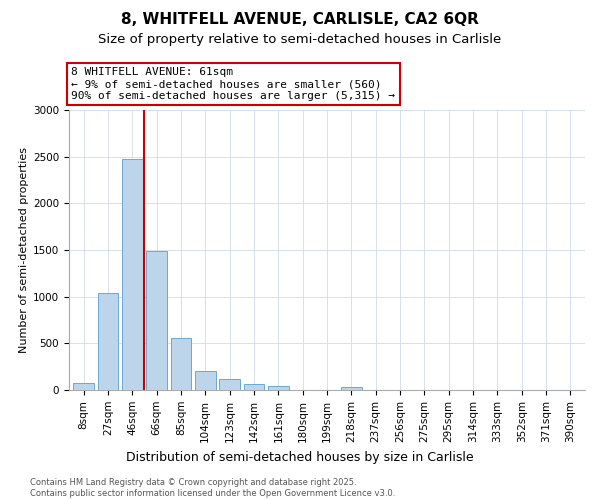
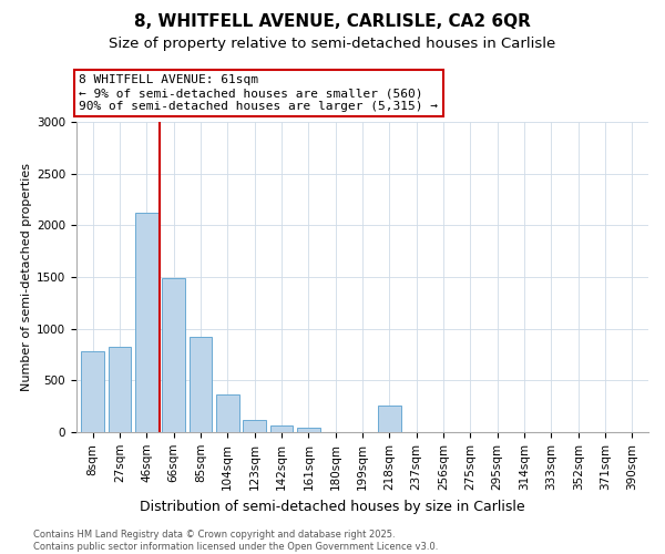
8sqm: 80 -> 780
27sqm: 1040 -> 820
46sqm: 2480 -> 2120
85sqm: 560 -> 920
104sqm: 200 -> 360
218sqm: 30 -> 260
